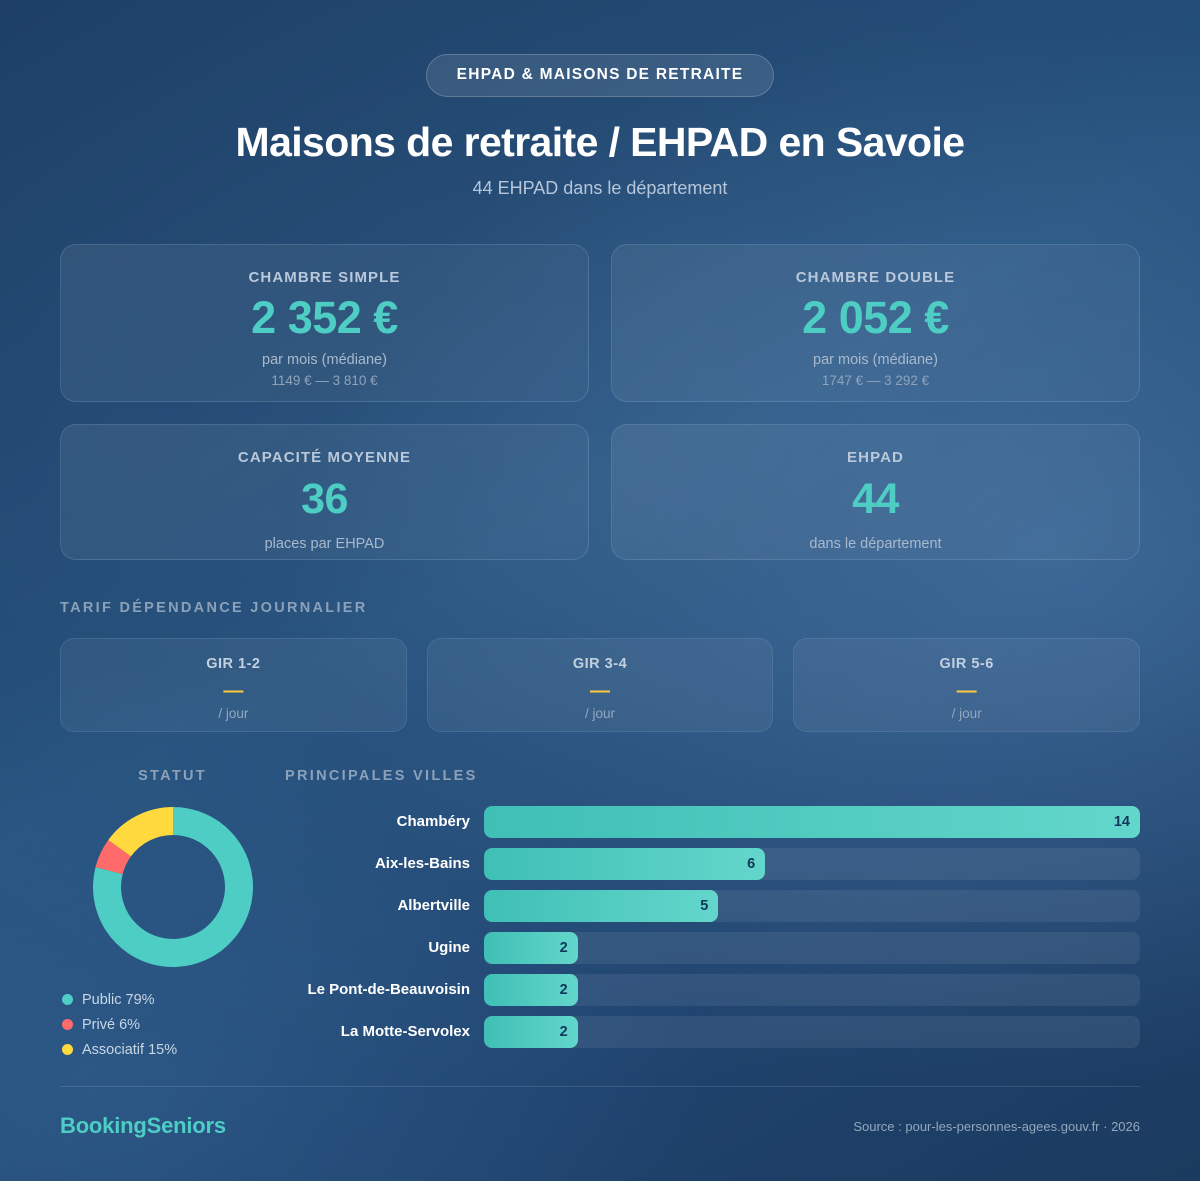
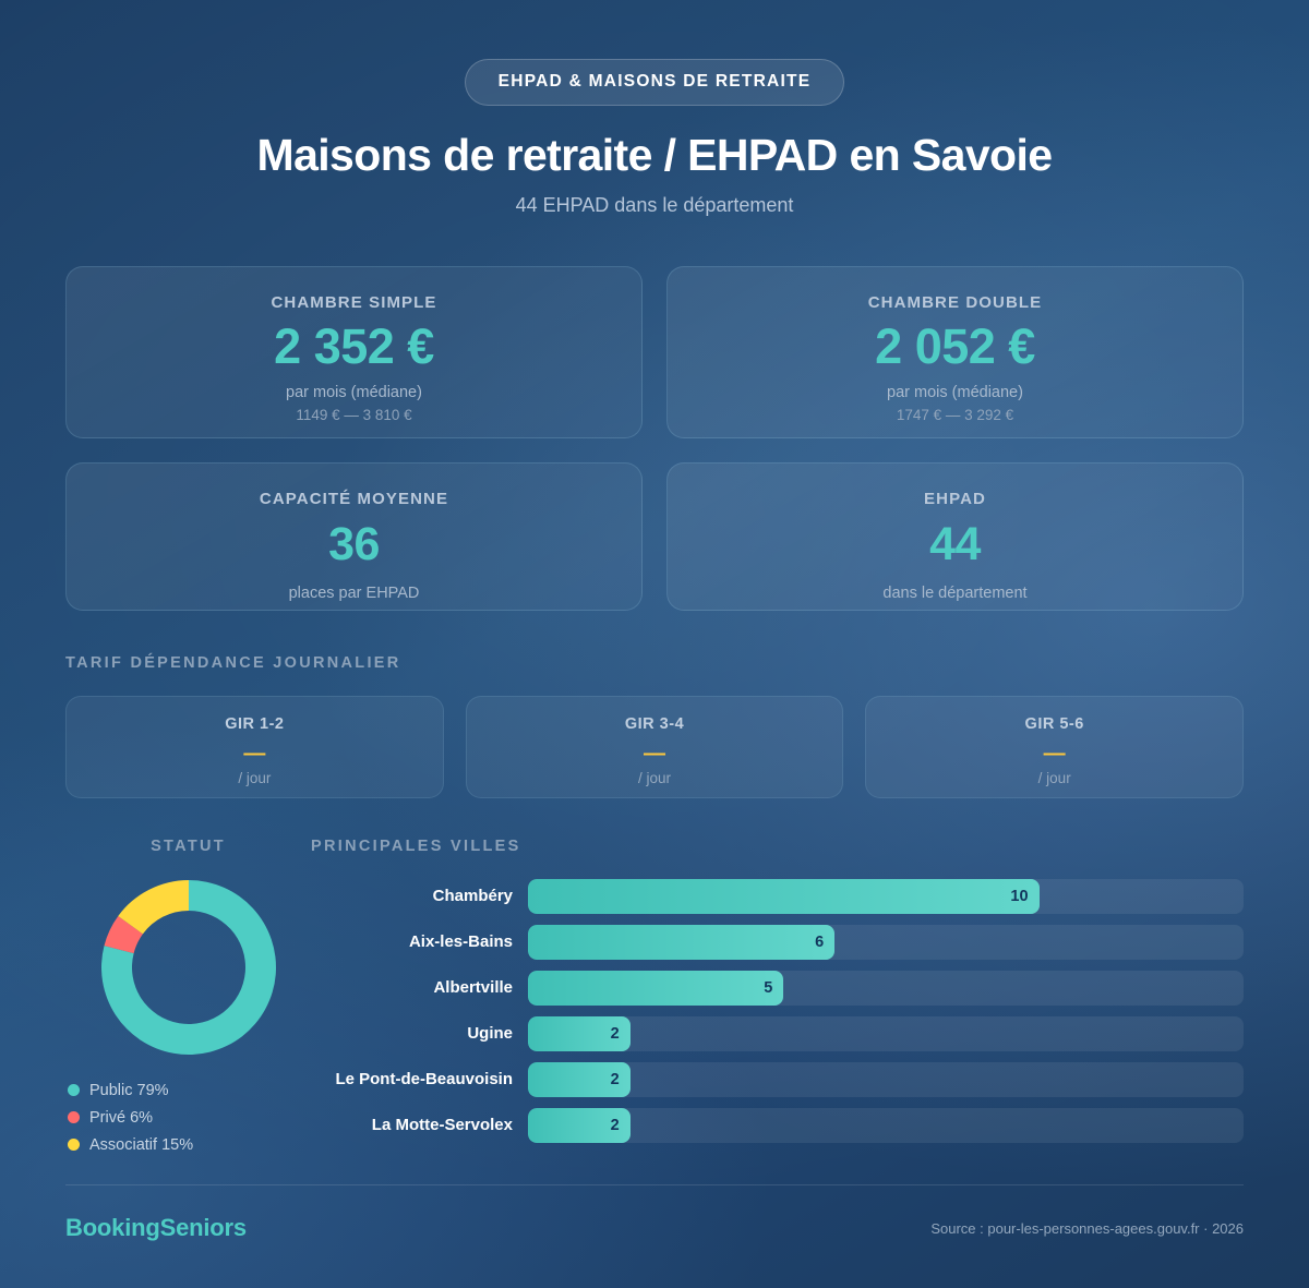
PRINCIPALES VILLES/Chambéry: 14 -> 10
